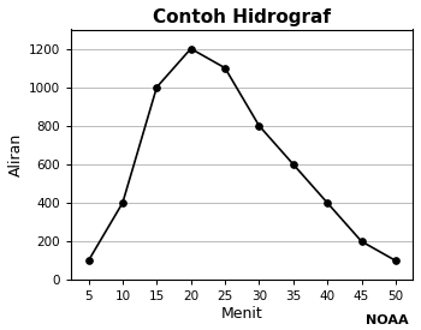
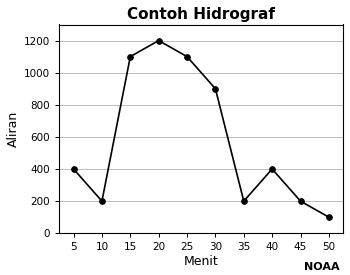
5: 100 -> 400
10: 400 -> 200
15: 1000 -> 1100
30: 800 -> 900
35: 600 -> 200
